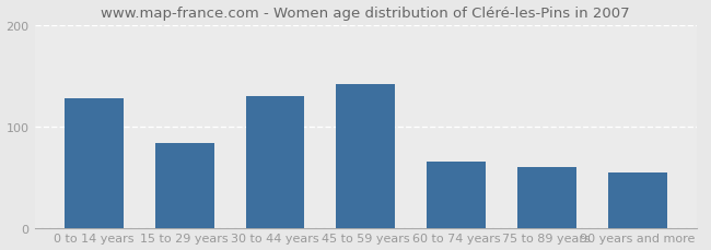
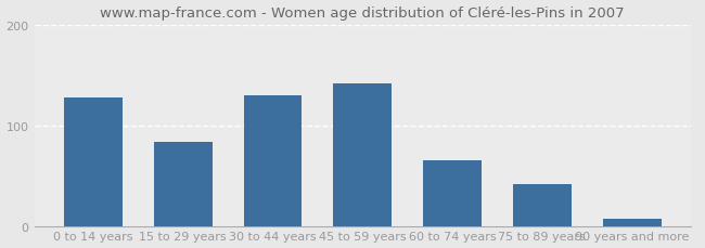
75 to 89 years: 60 -> 42
90 years and more: 54 -> 7
